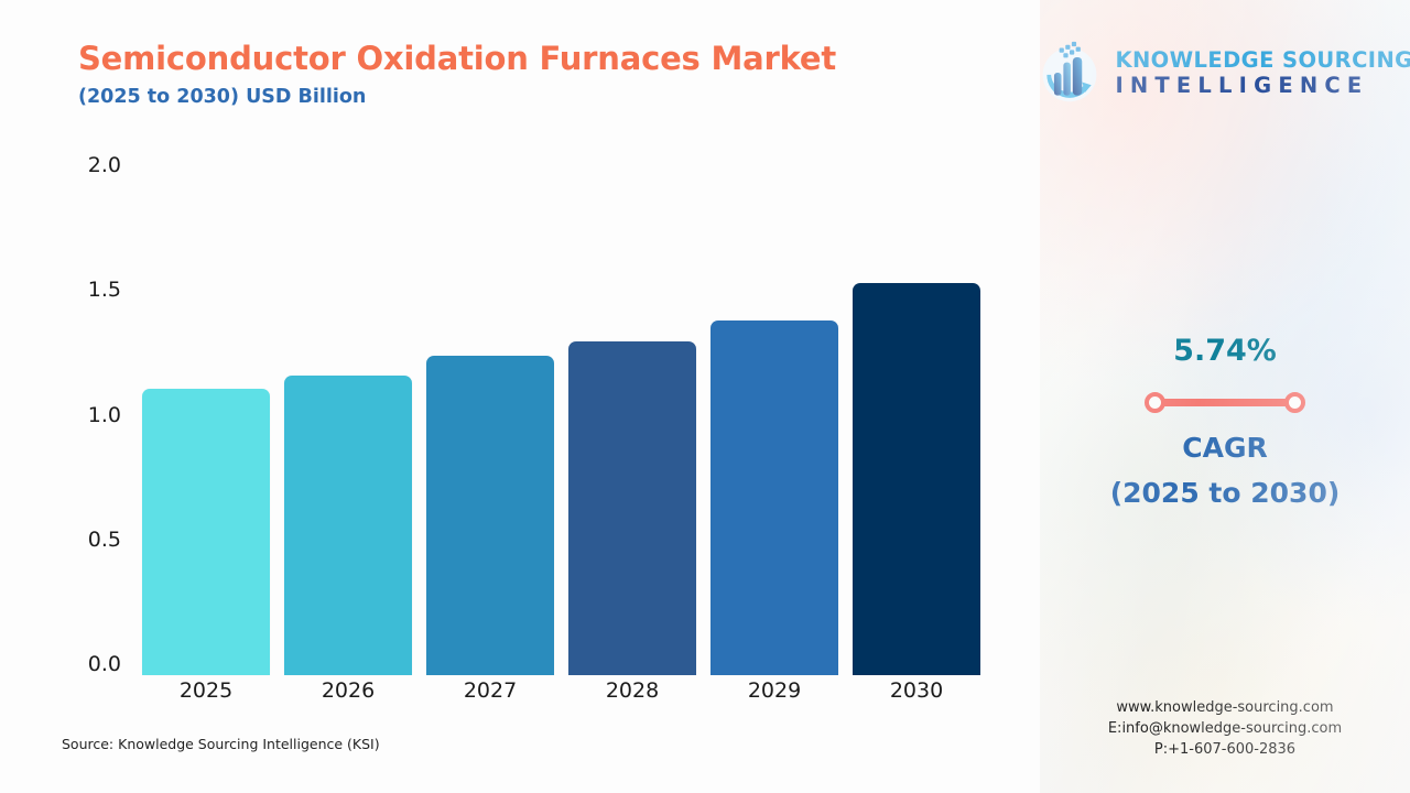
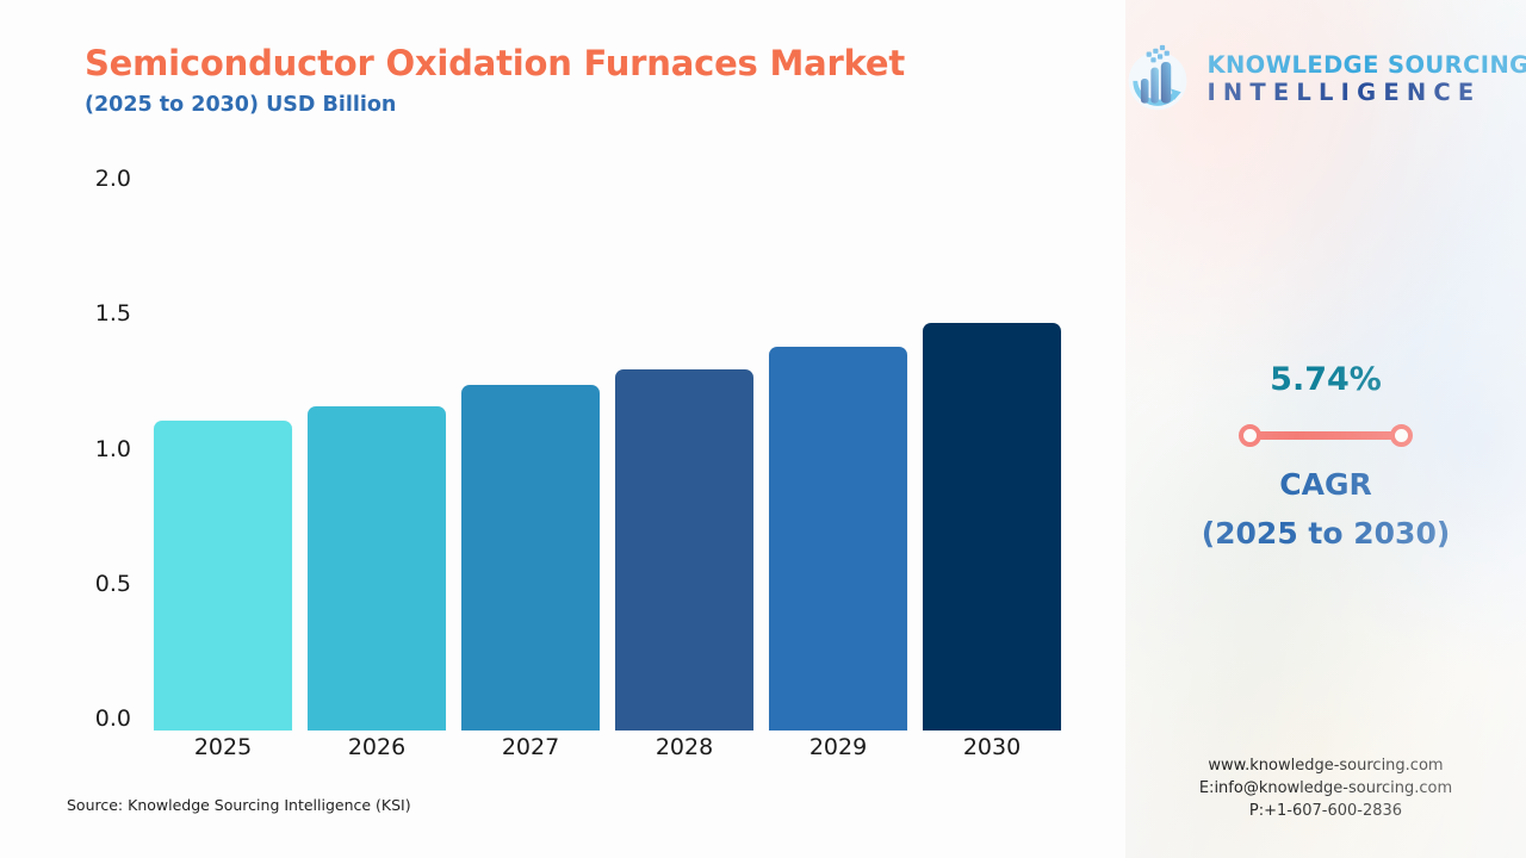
2030: 1.57 -> 1.51
